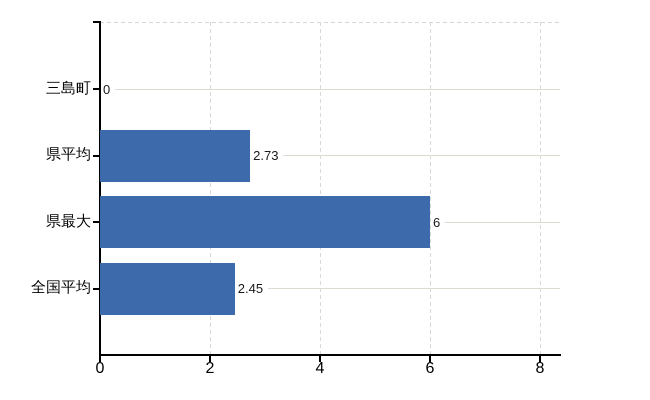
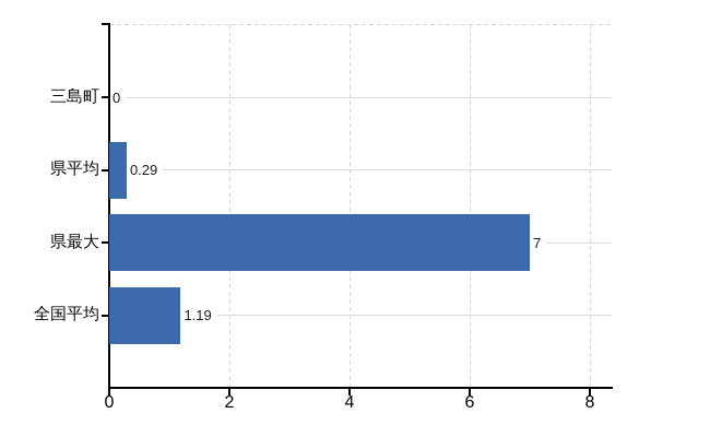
県平均: 2.73 -> 0.29
県最大: 6 -> 7
全国平均: 2.45 -> 1.19
